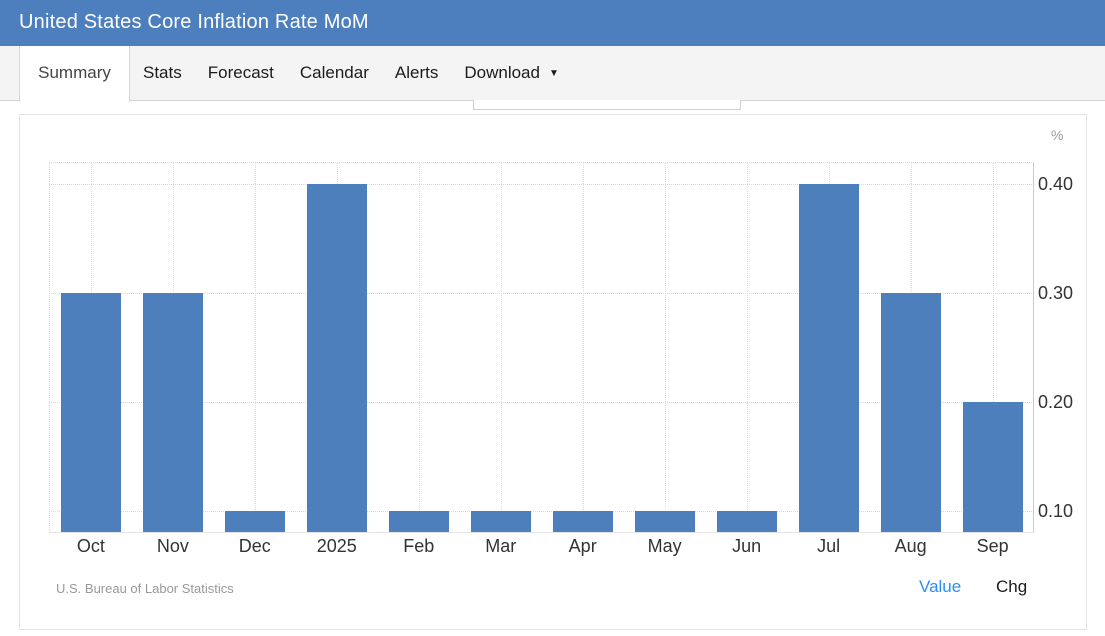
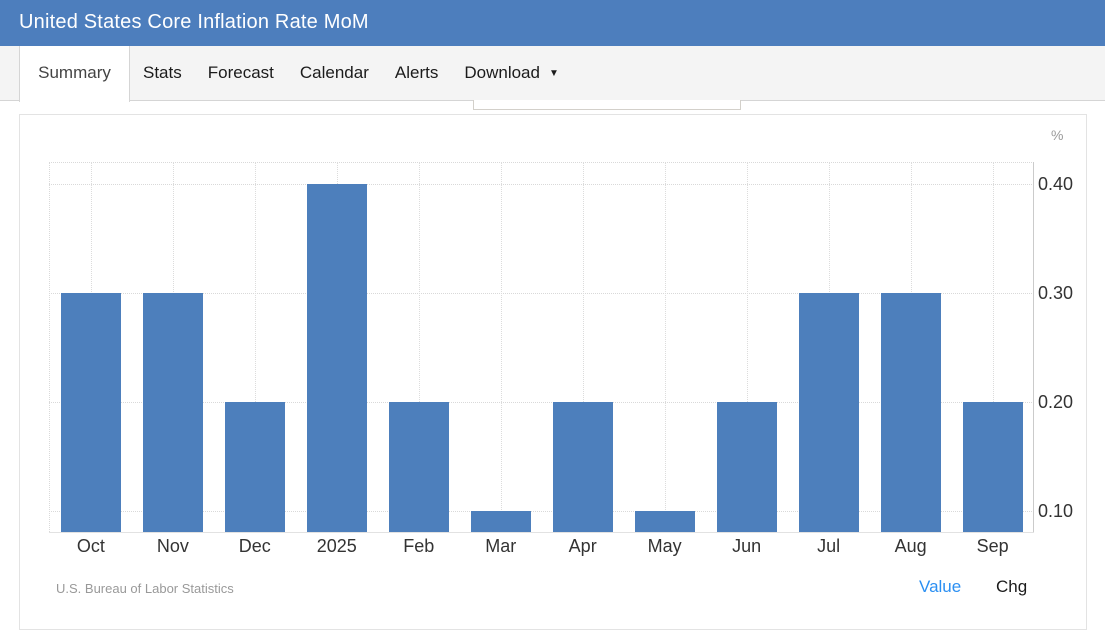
Dec: 0.1 -> 0.2
Feb: 0.1 -> 0.2
Apr: 0.1 -> 0.2
Jun: 0.1 -> 0.2
Jul: 0.4 -> 0.3
